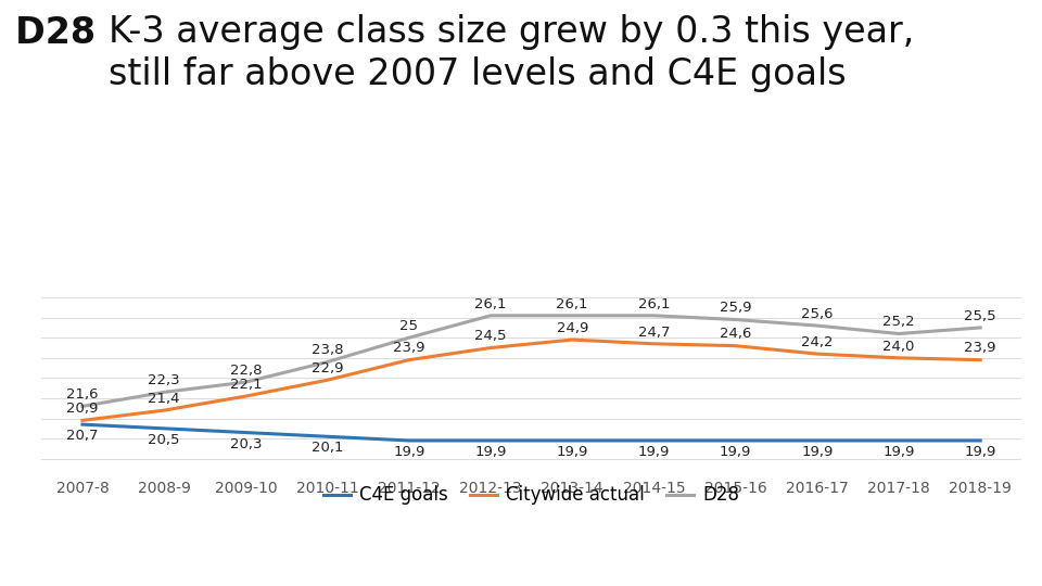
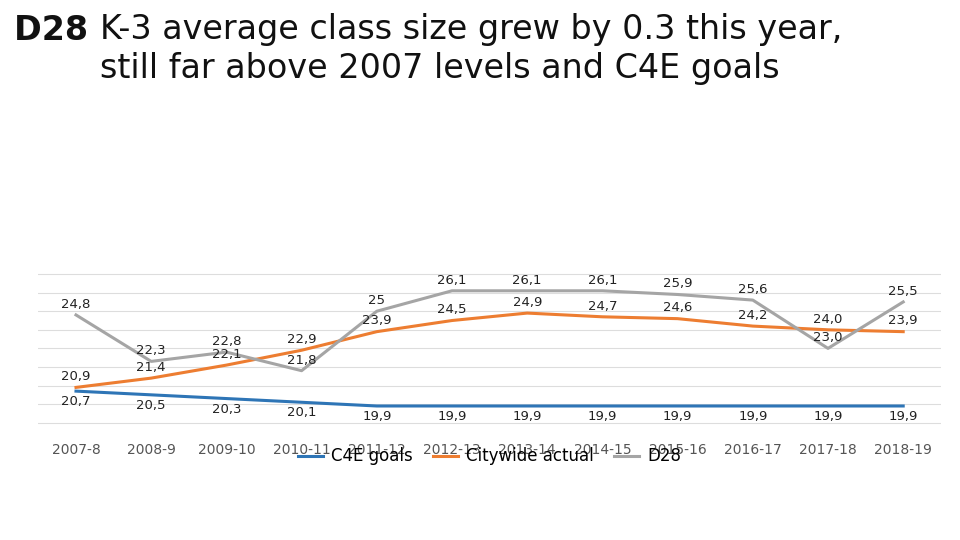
D28/2007-8: 21,6 -> 24,8
D28/2010-11: 23,8 -> 21,8
D28/2017-18: 25,2 -> 23,0
